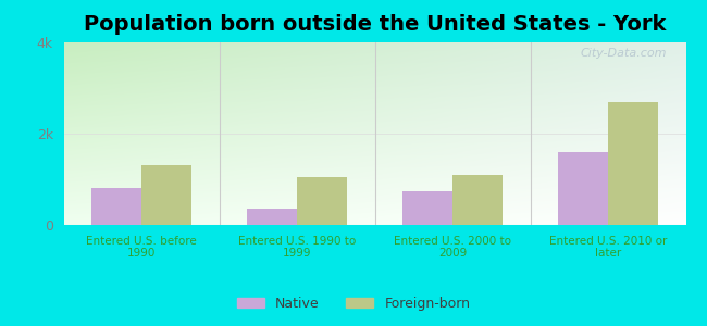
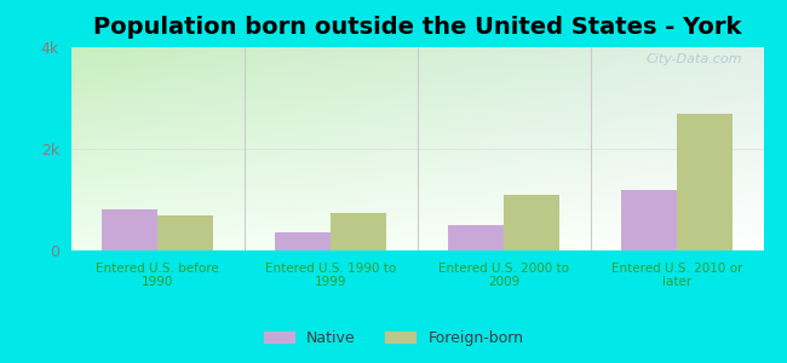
Foreign-born/Entered U.S. before 1990: 1.30k -> 0.70k
Foreign-born/Entered U.S. 1990 to 1999: 1.05k -> 0.75k
Native/Entered U.S. 2000 to 2009: 0.75k -> 0.50k
Native/Entered U.S. 2010 or later: 1.60k -> 1.20k
